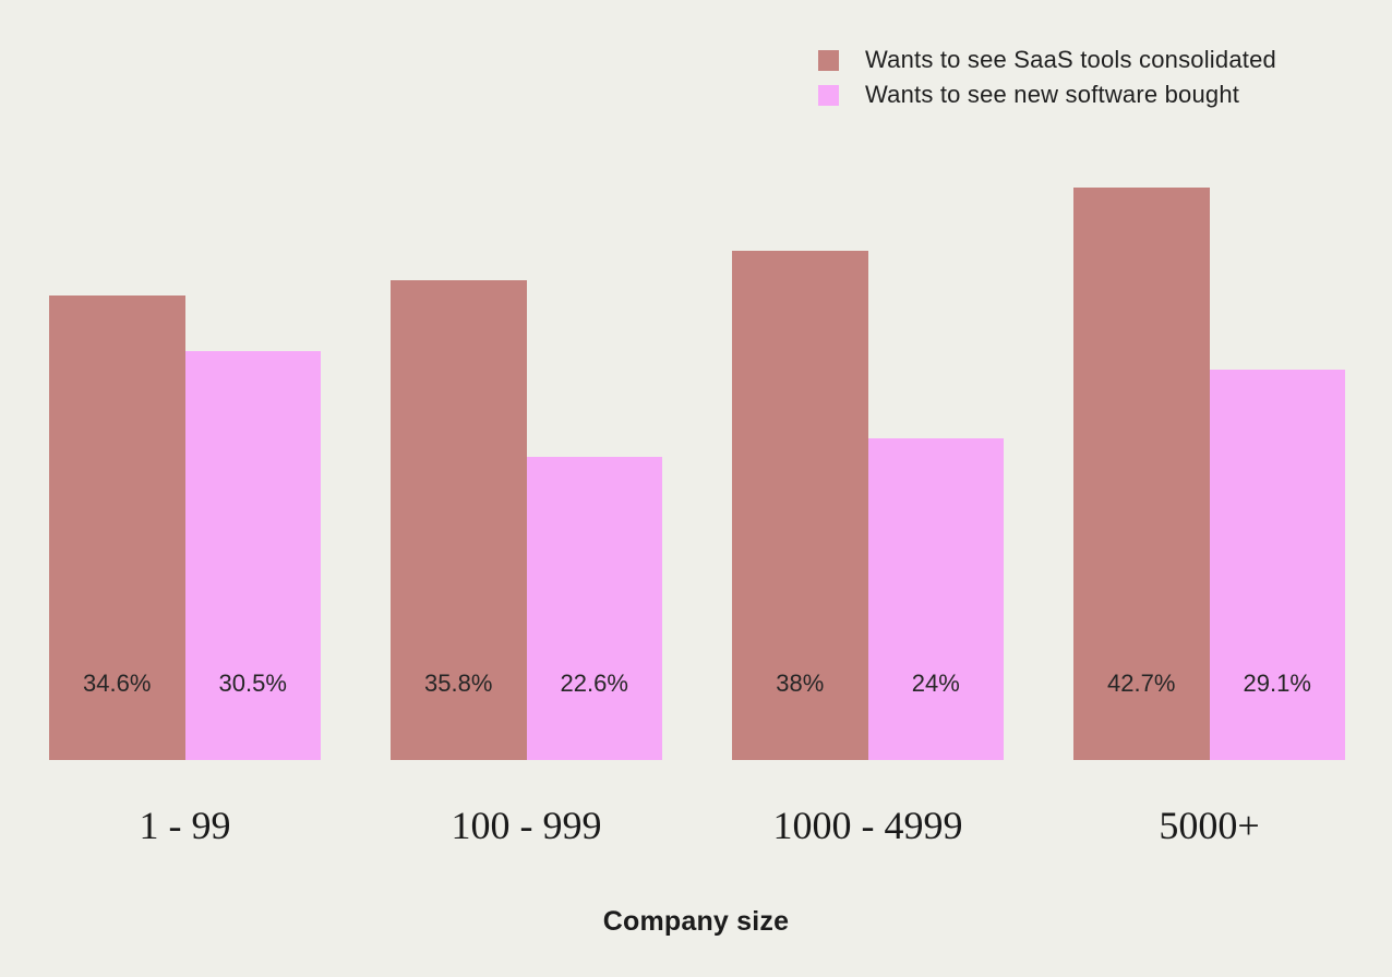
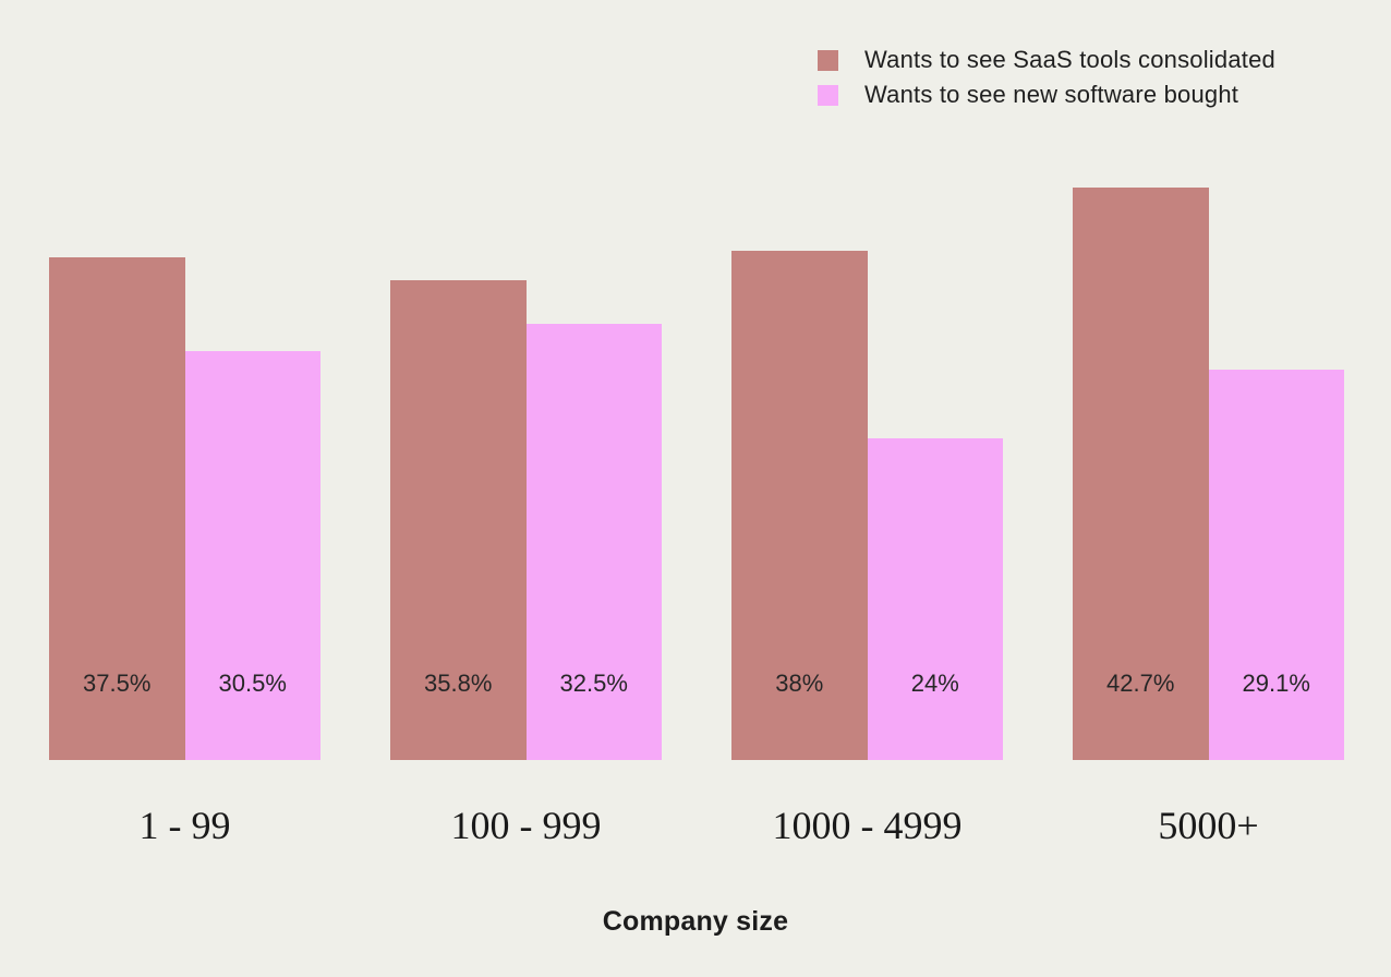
Wants to see SaaS tools consolidated/1 - 99: 34.6% -> 37.5%
Wants to see new software bought/100 - 999: 22.6% -> 32.5%
